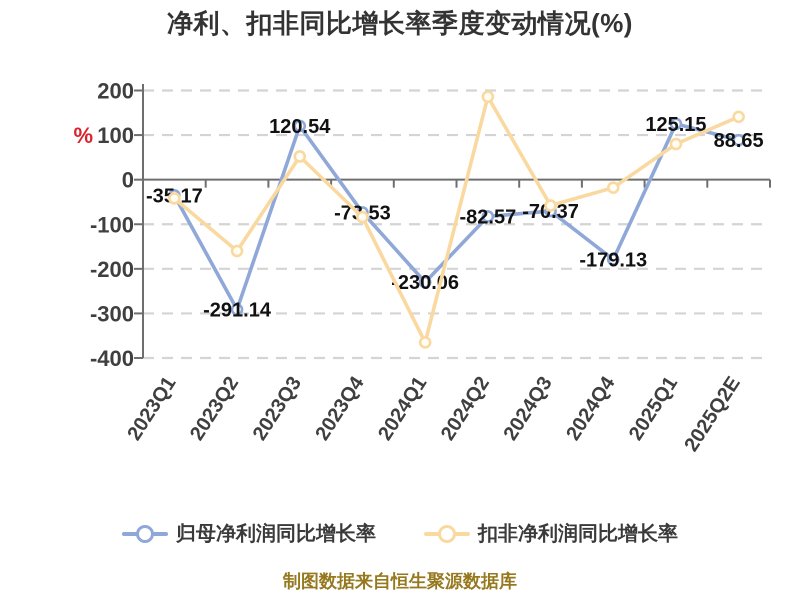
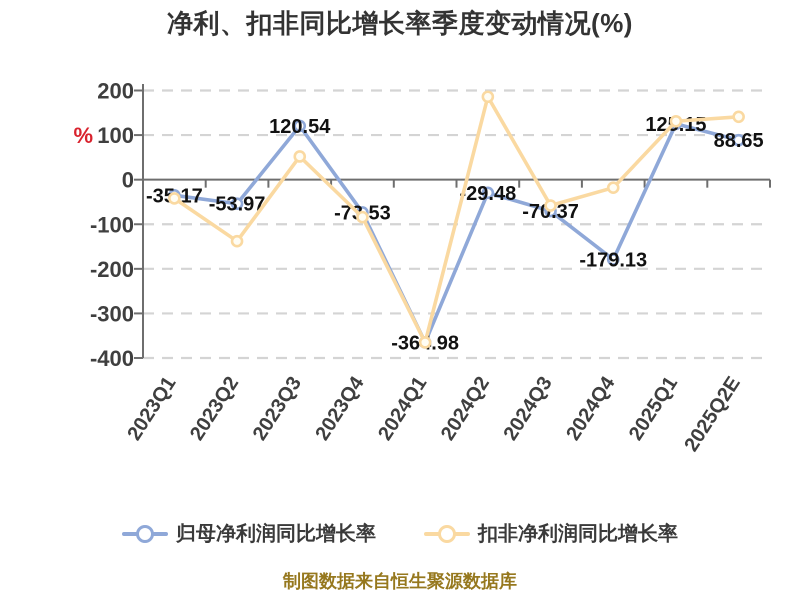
归母净利润同比增长率/2023Q2: -291.14 -> -53.97
扣非净利润同比增长率/2023Q2: -160 -> -140
归母净利润同比增长率/2024Q1: -230.06 -> -364.98
归母净利润同比增长率/2024Q2: -82.57 -> -29.48
扣非净利润同比增长率/2025Q1: 80 -> 130
